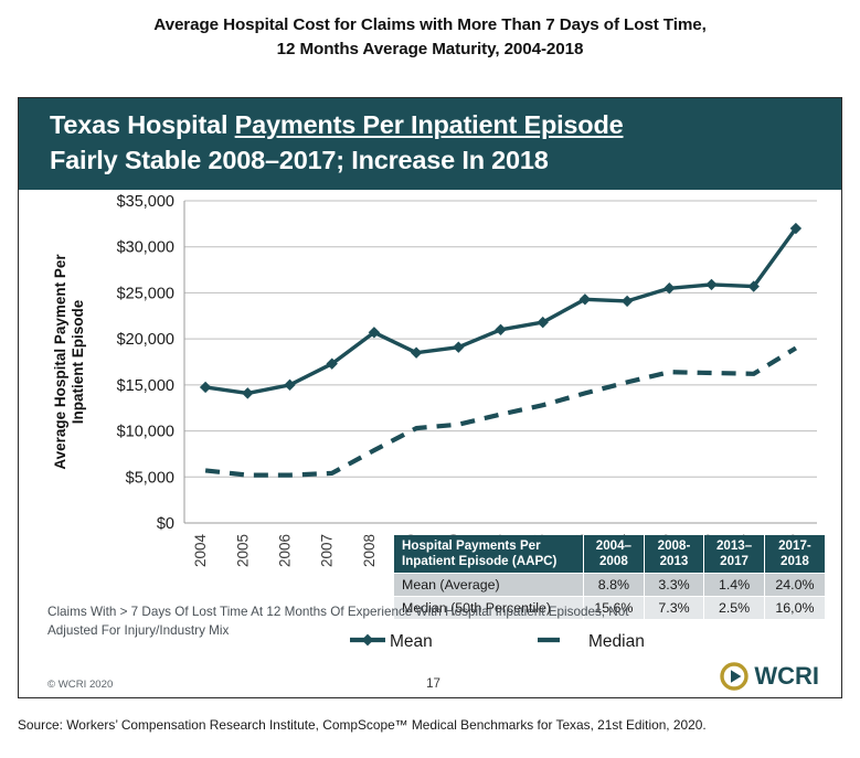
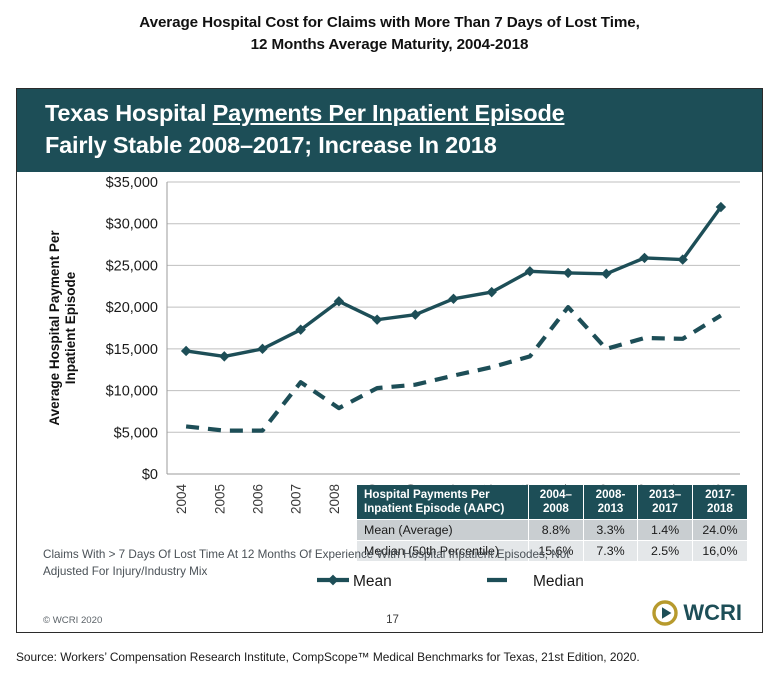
Median/2007: $5000 -> $11000
Median/2014: $15000 -> $20000
Mean/2015: $26000 -> $24000
Median/2015: $16000 -> $15000
